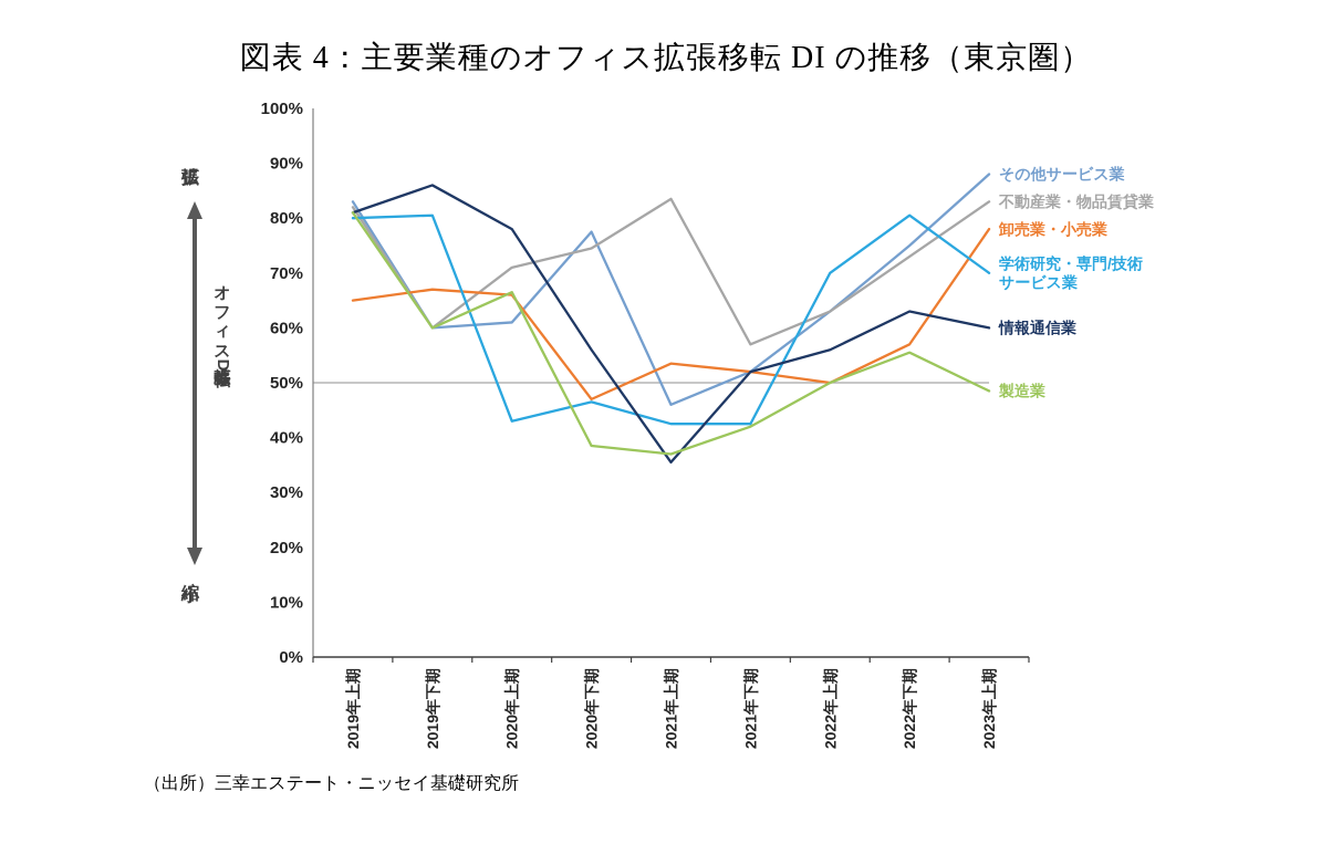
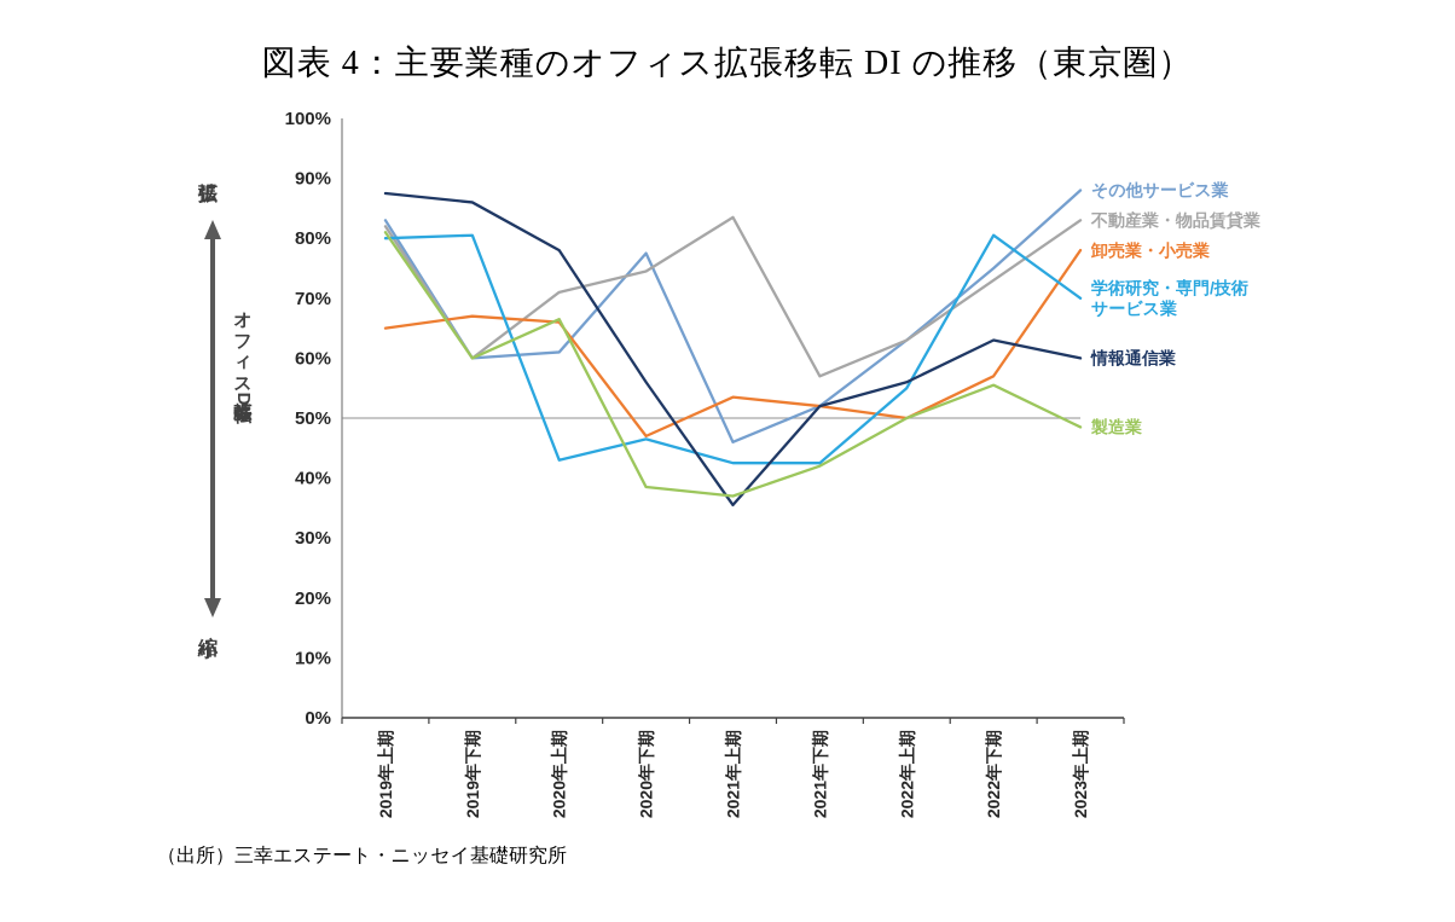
情報通信業/2019年上期: 81% -> 88%
学術研究・専門/技術サービス業/2022年上期: 70% -> 55%
